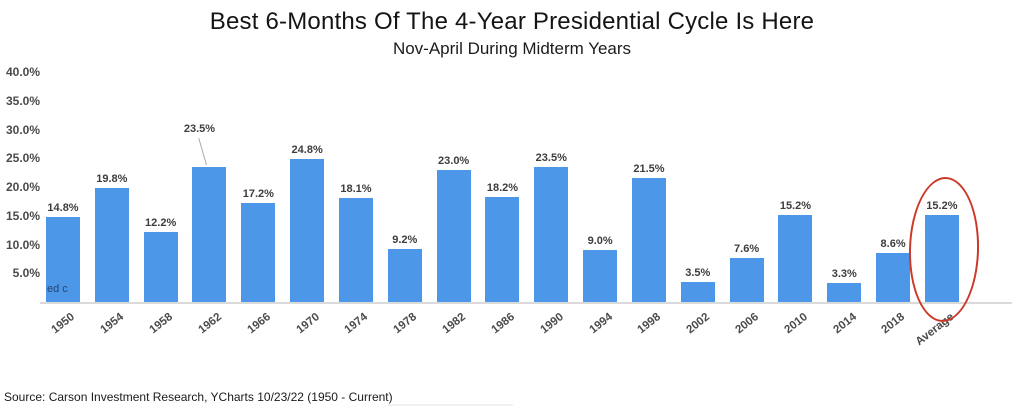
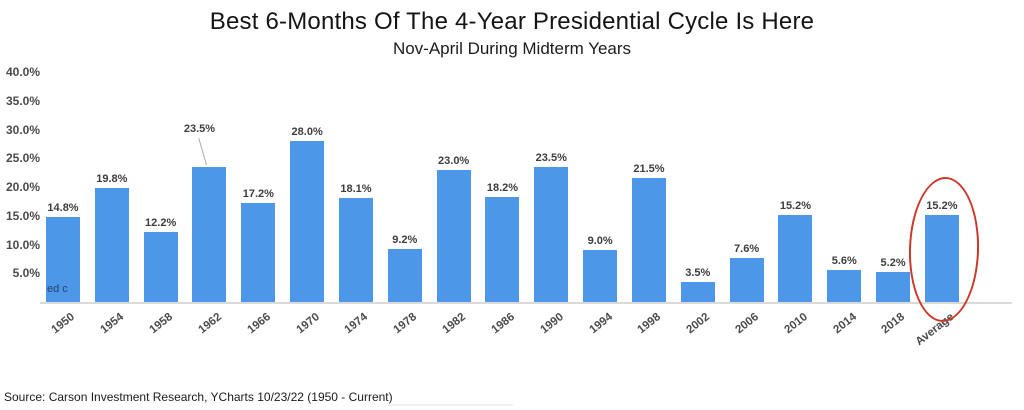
1970: 24.8% -> 28.0%
2014: 3.3% -> 5.6%
2018: 8.6% -> 5.2%
